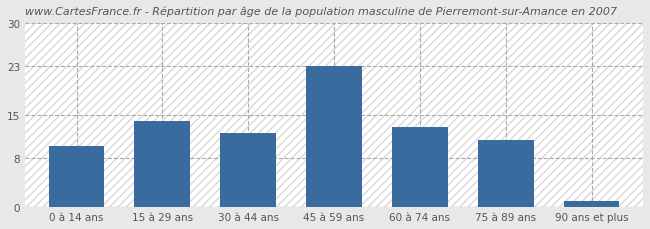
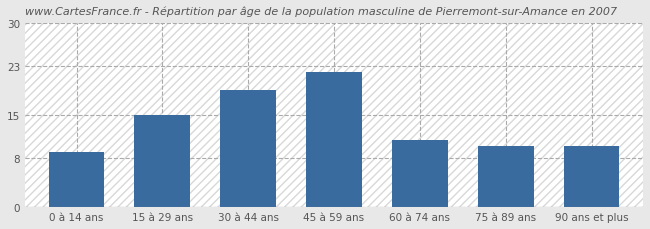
0 à 14 ans: 10 -> 9
15 à 29 ans: 14 -> 15
30 à 44 ans: 12 -> 19
45 à 59 ans: 23 -> 22
60 à 74 ans: 13 -> 11
75 à 89 ans: 11 -> 10
90 ans et plus: 1 -> 10
